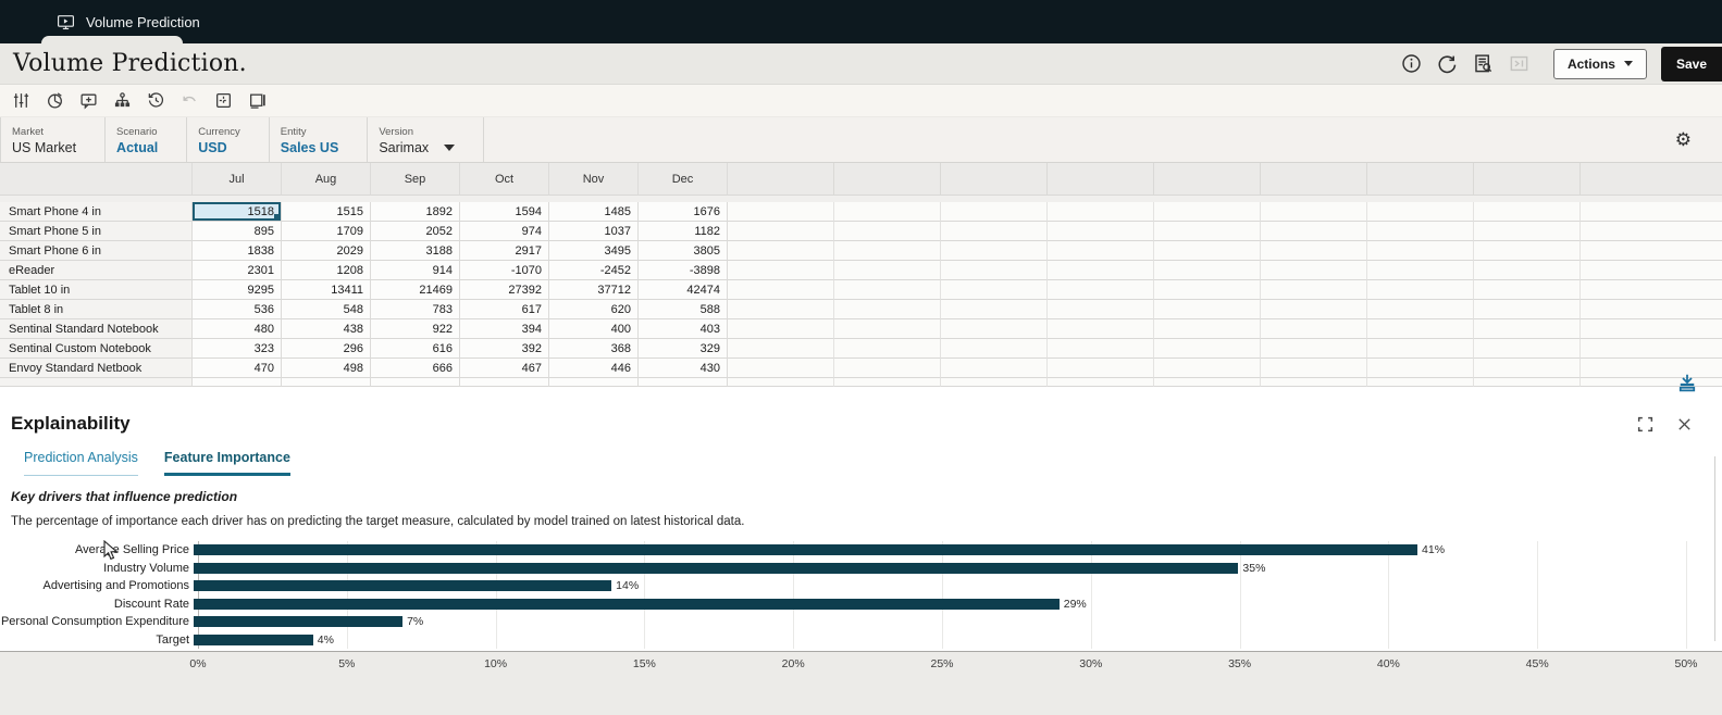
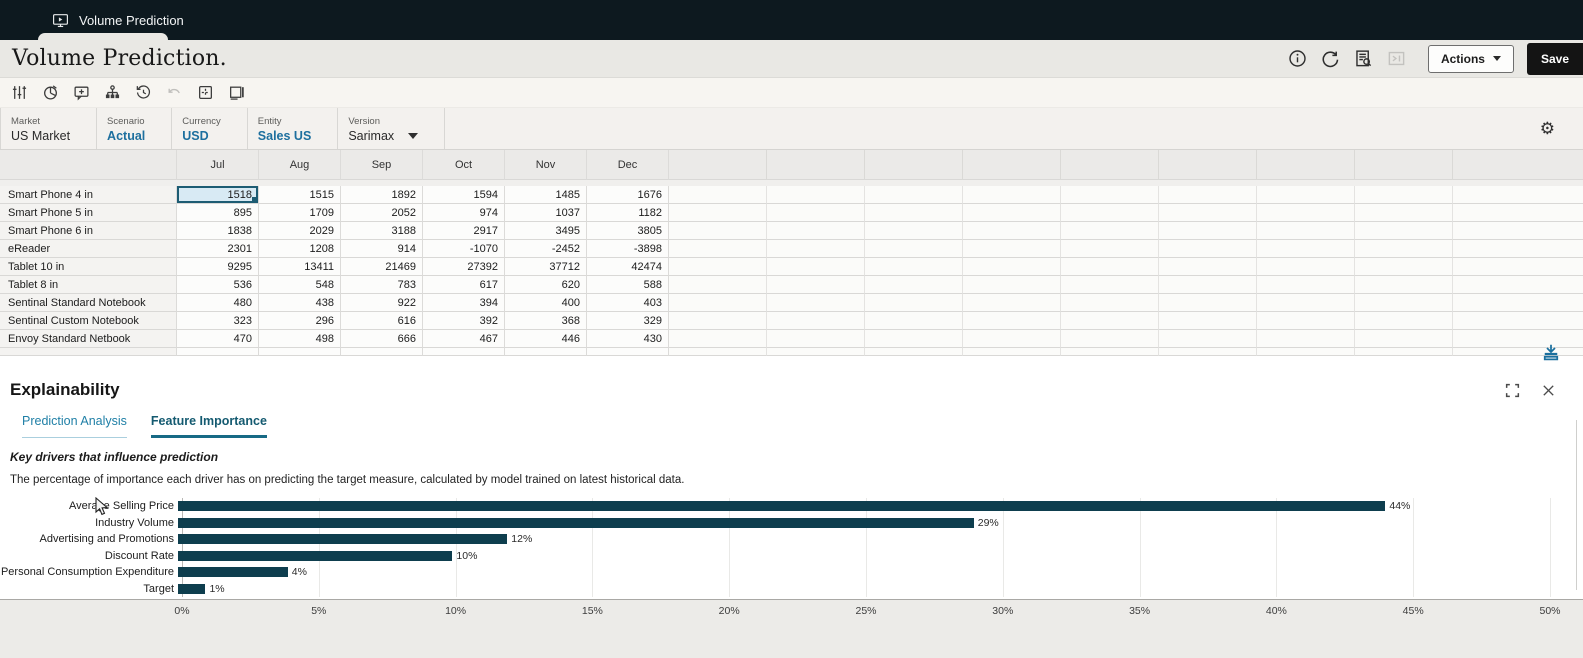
Average Selling Price: 41% -> 44%
Industry Volume: 35% -> 29%
Advertising and Promotions: 14% -> 12%
Discount Rate: 29% -> 10%
Personal Consumption Expenditure: 7% -> 4%
Target: 4% -> 1%
